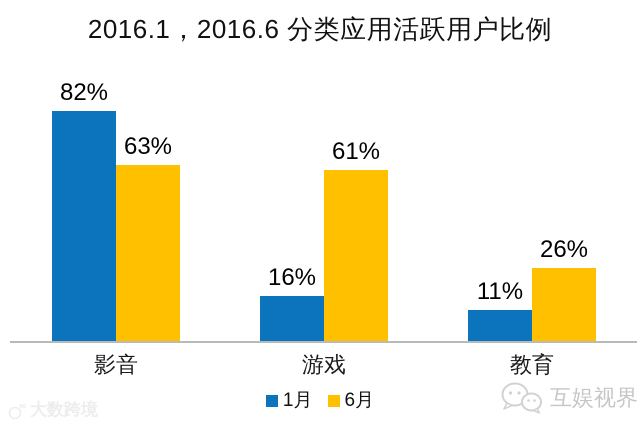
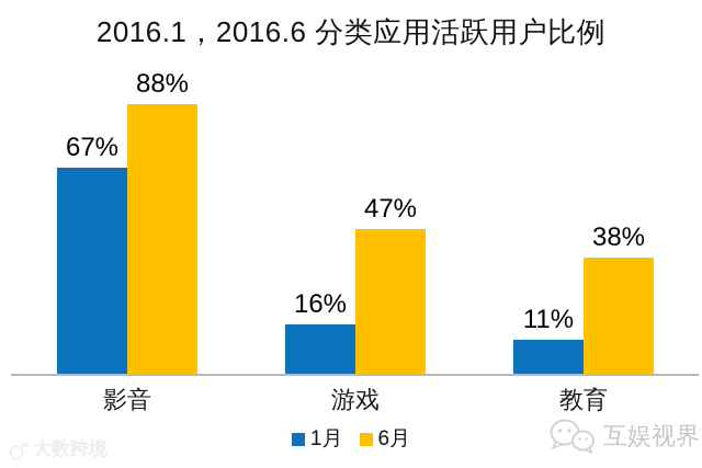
1月/影音: 82% -> 67%
6月/影音: 63% -> 88%
6月/游戏: 61% -> 47%
6月/教育: 26% -> 38%
